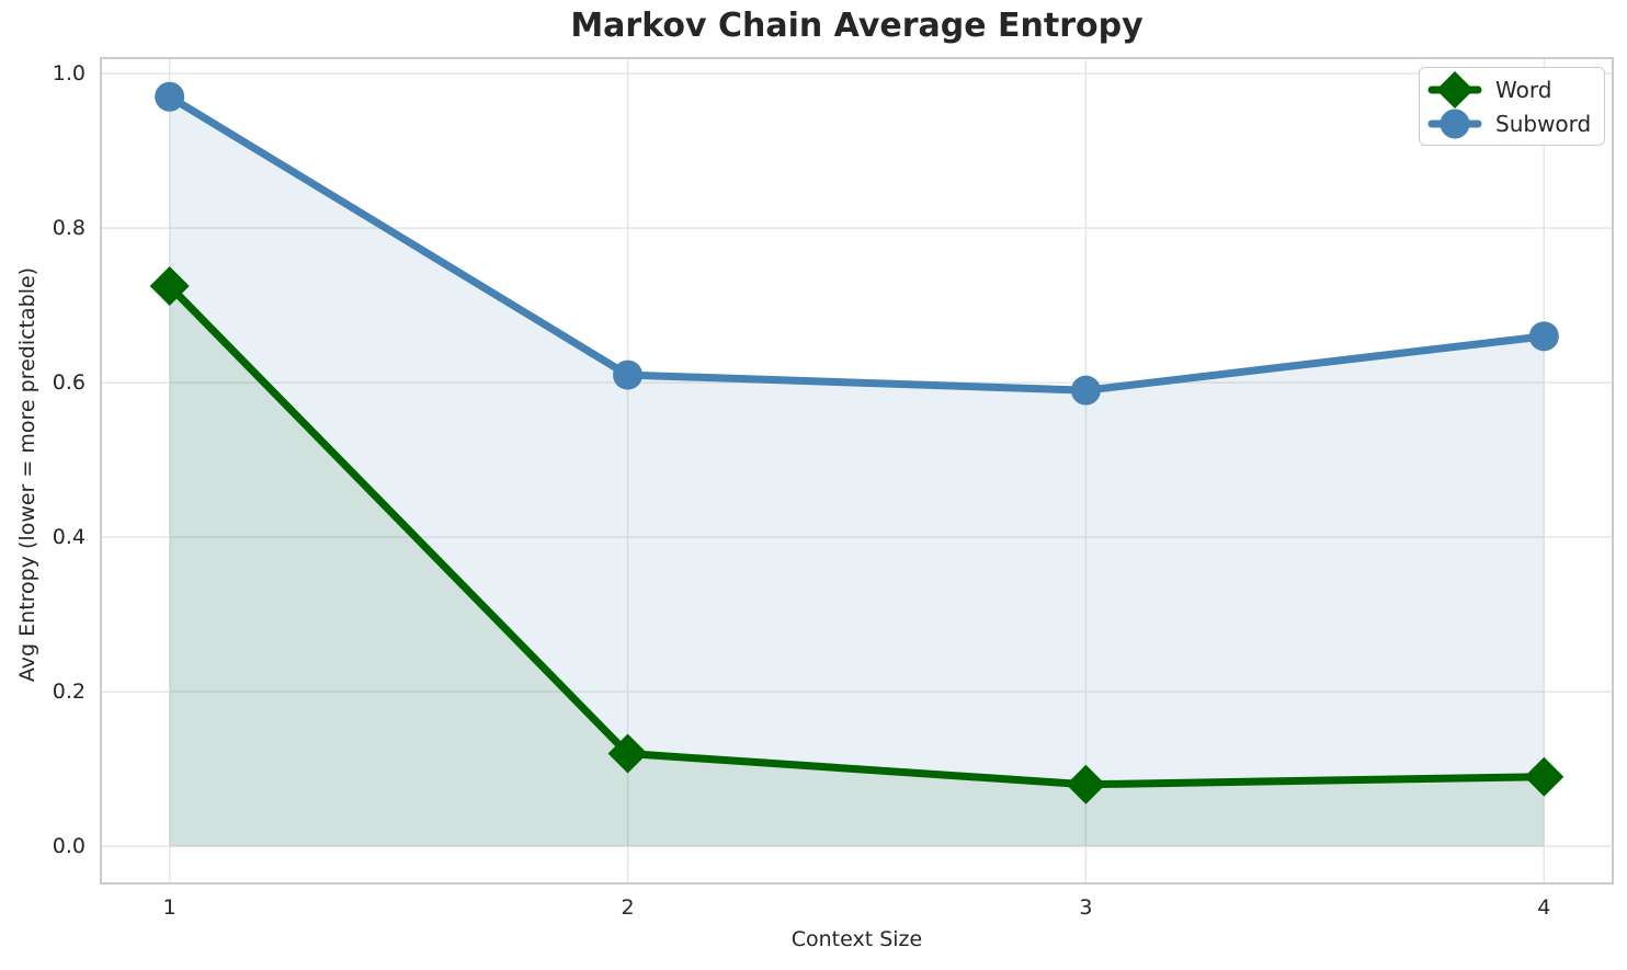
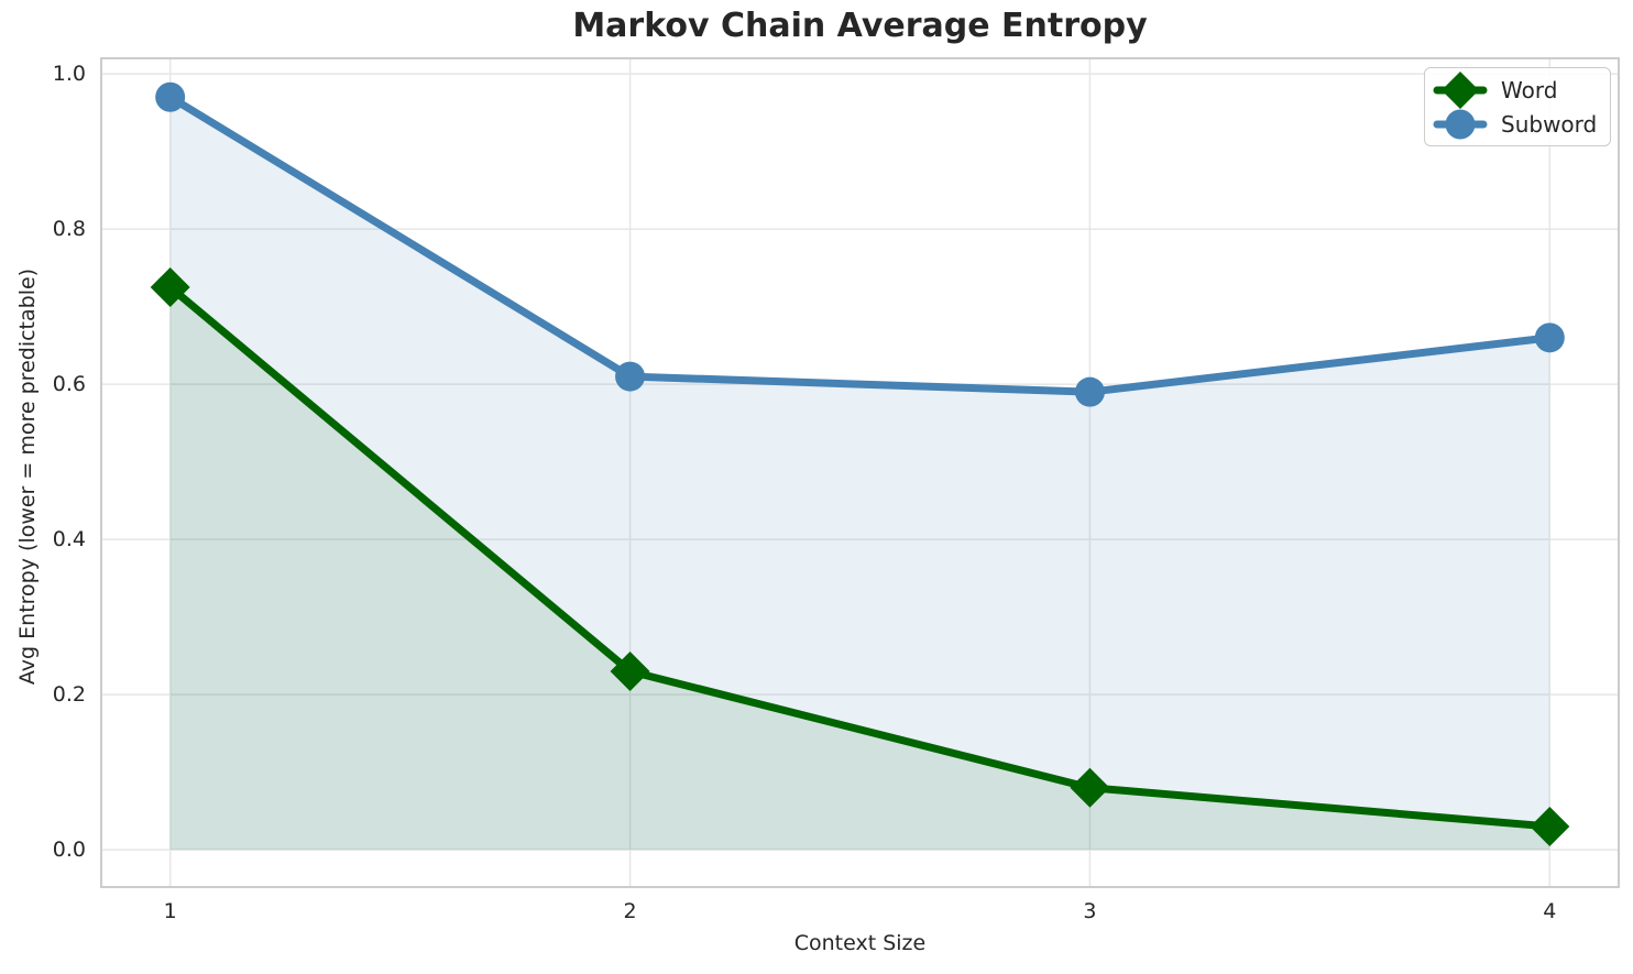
Word/2: 0.12 -> 0.23
Word/4: 0.09 -> 0.03
